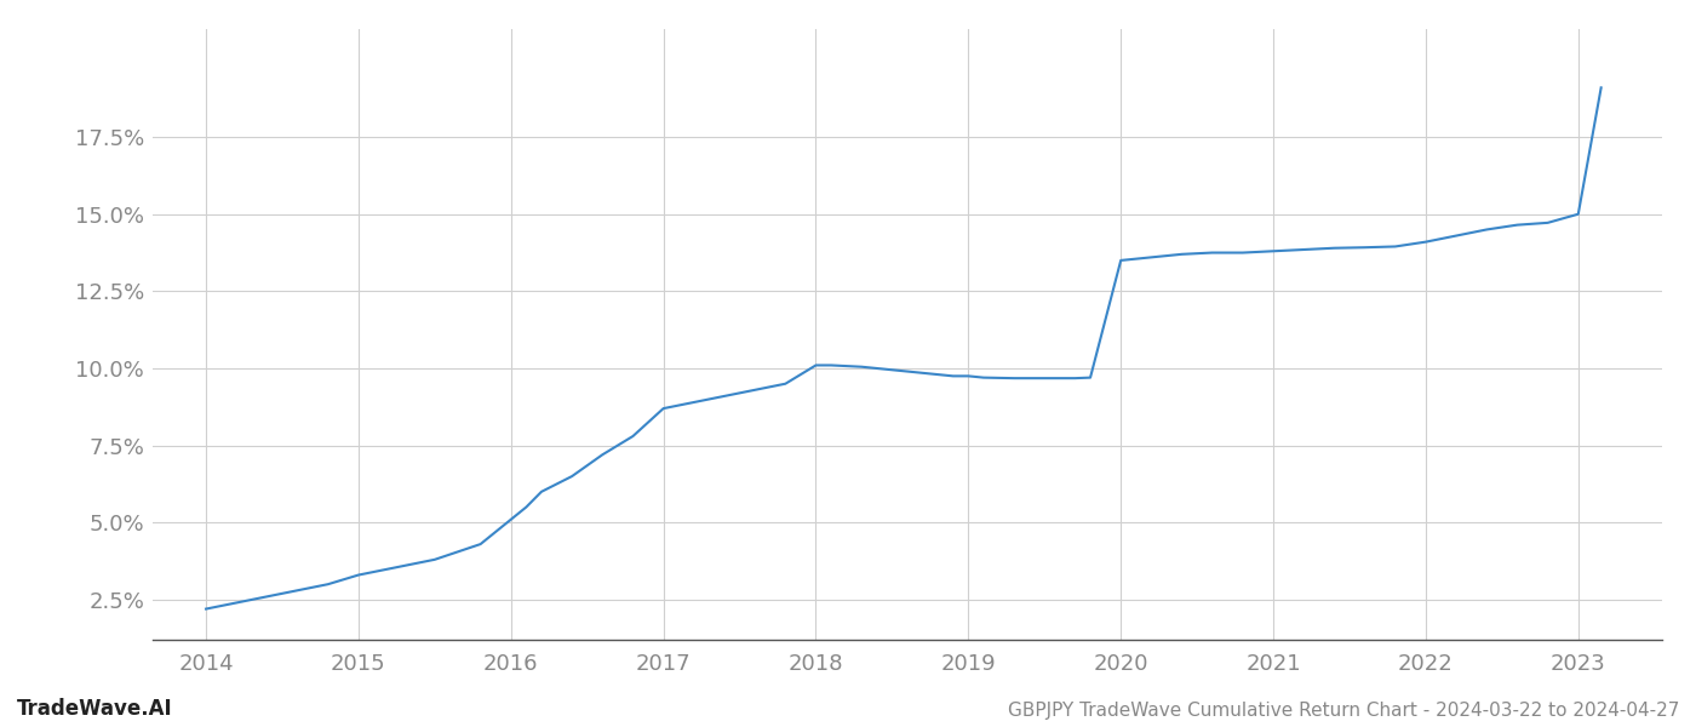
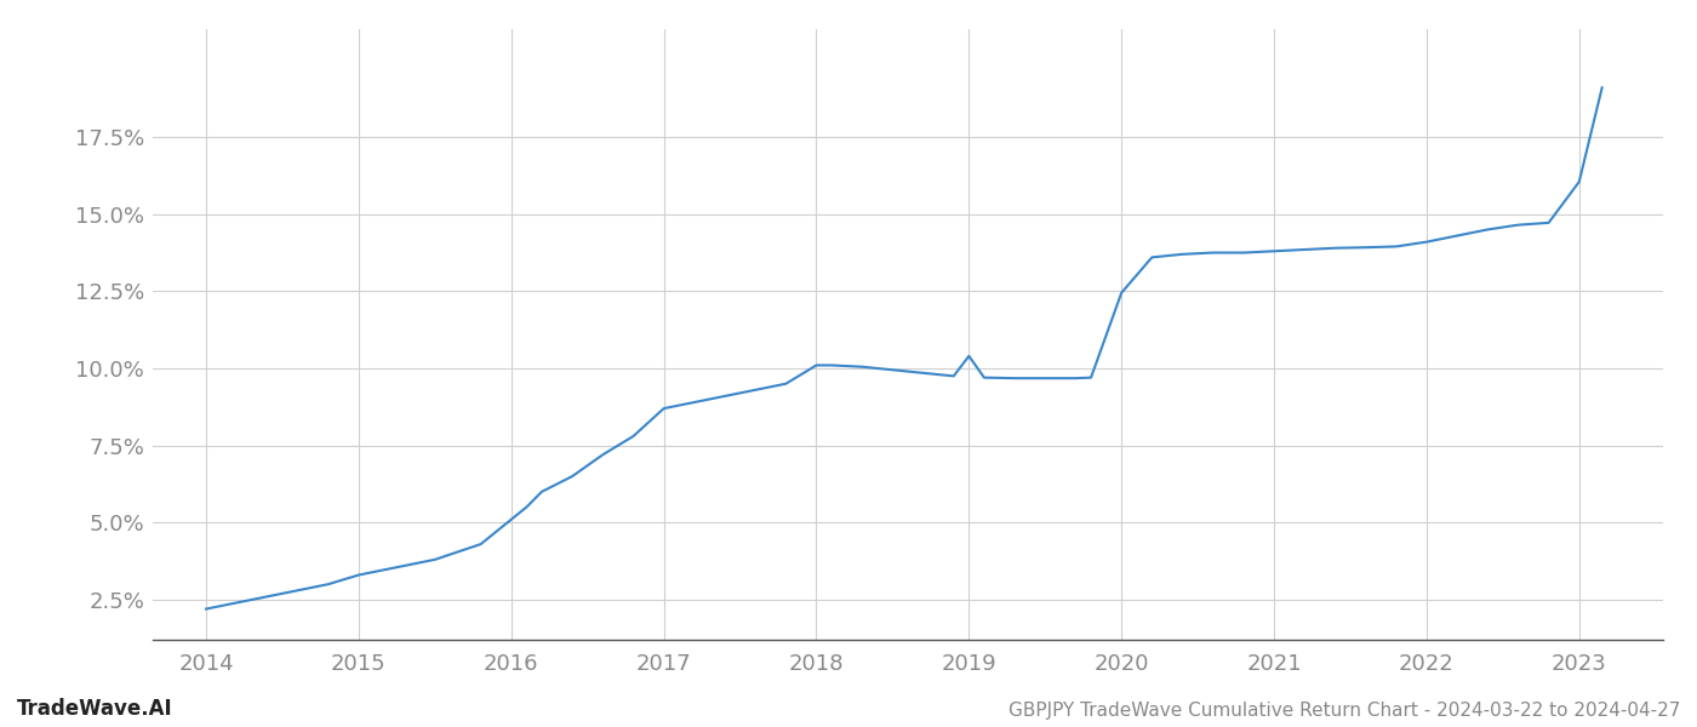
2019: 9.75% -> 10.40%
2020: 13.50% -> 12.45%
2023: 15.00% -> 16.05%
